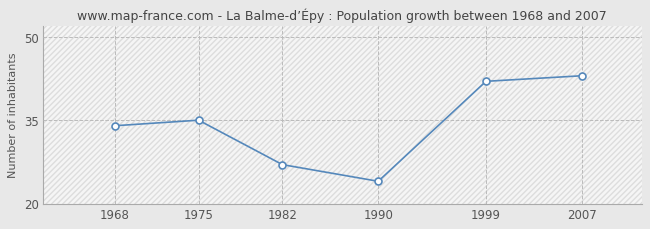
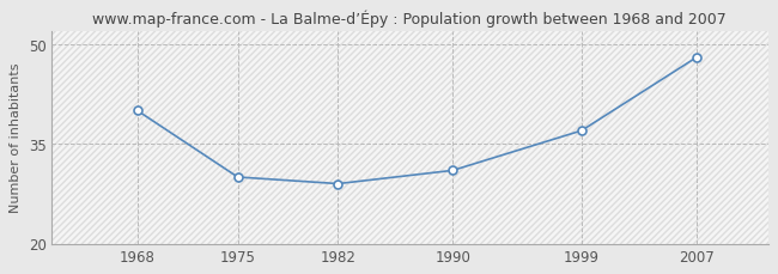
1968: 34 -> 40
1975: 35 -> 30
1982: 27 -> 29
1990: 24 -> 31
1999: 42 -> 37
2007: 43 -> 48
